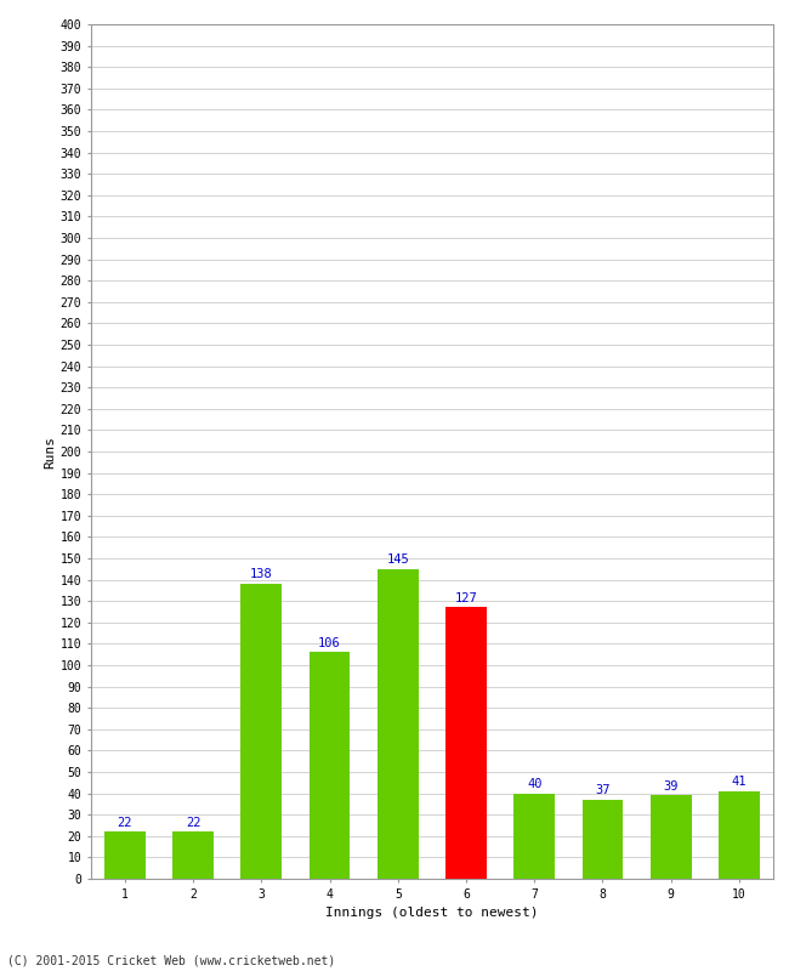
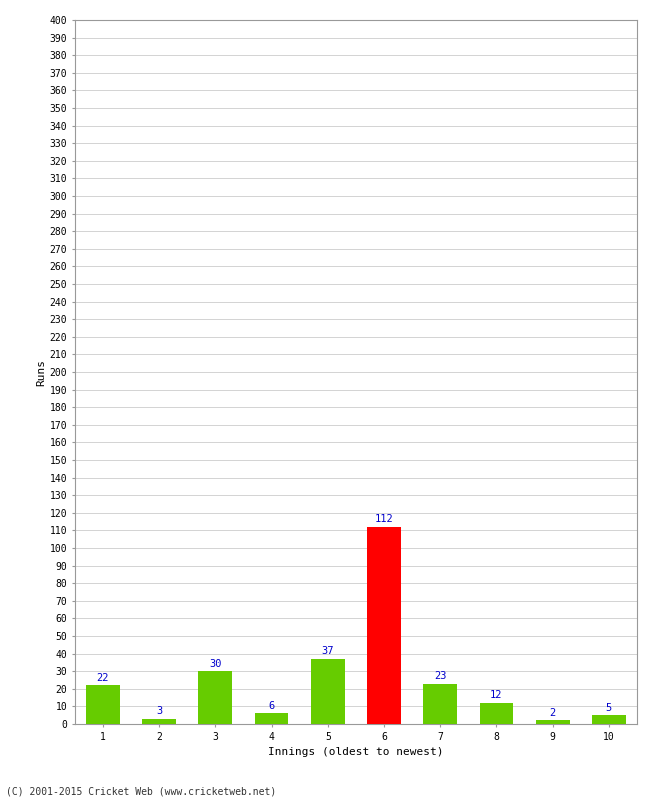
2: 22 -> 3
3: 138 -> 30
4: 106 -> 6
5: 145 -> 37
6: 127 -> 112
7: 40 -> 23
8: 37 -> 12
9: 39 -> 2
10: 41 -> 5
